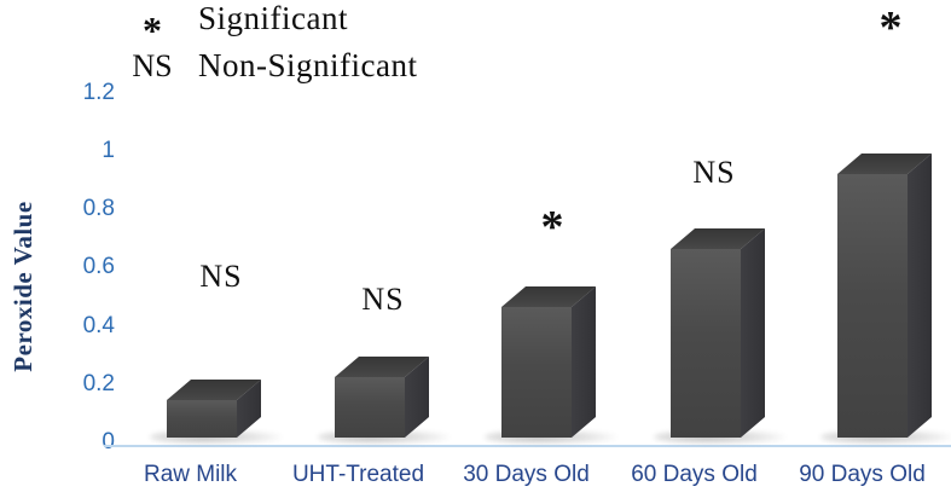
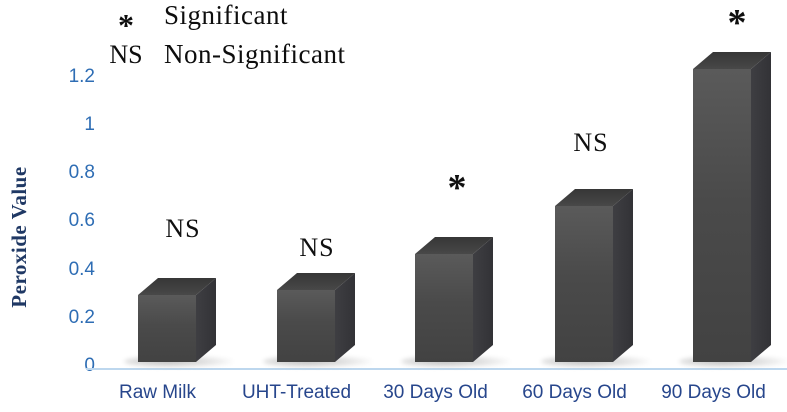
Raw Milk: 0.13 -> 0.28
UHT-Treated: 0.21 -> 0.30
90 Days Old: 0.91 -> 1.22
